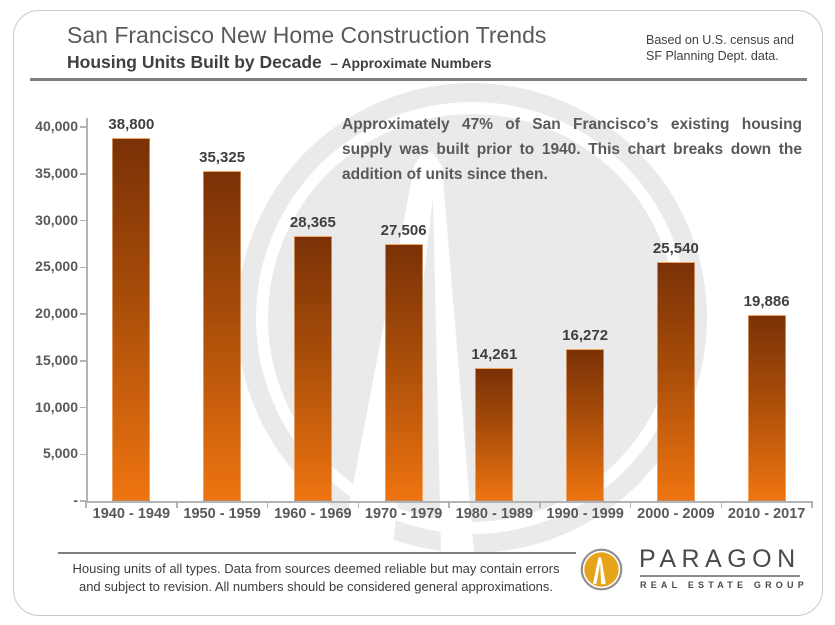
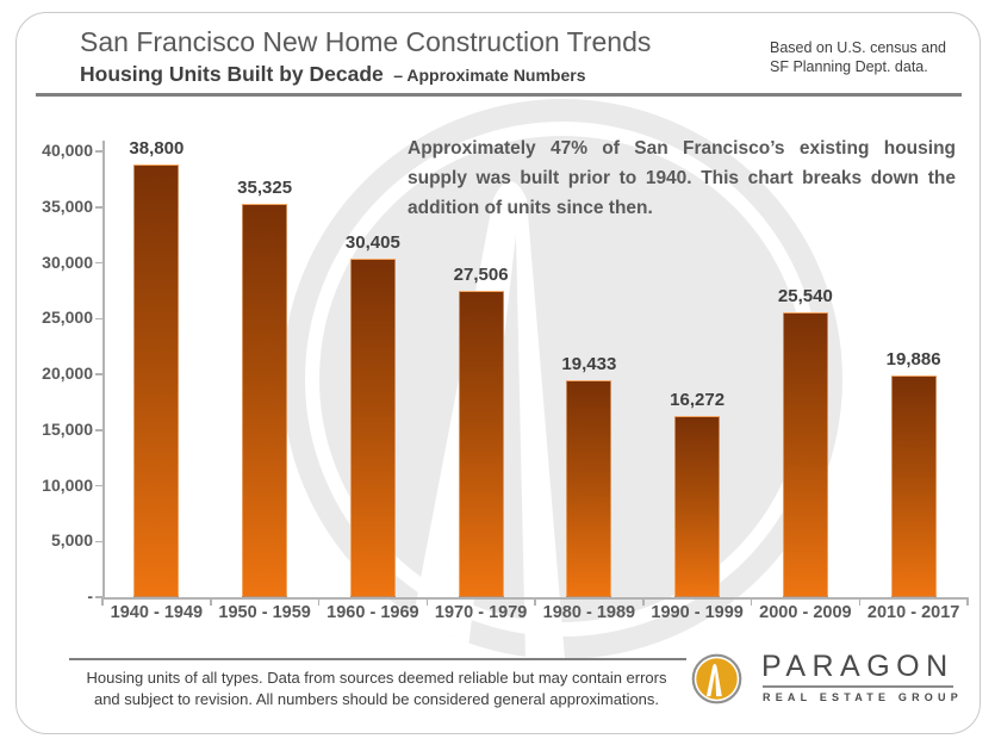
1960 - 1969: 28,365 -> 30,405
1980 - 1989: 14,261 -> 19,433
